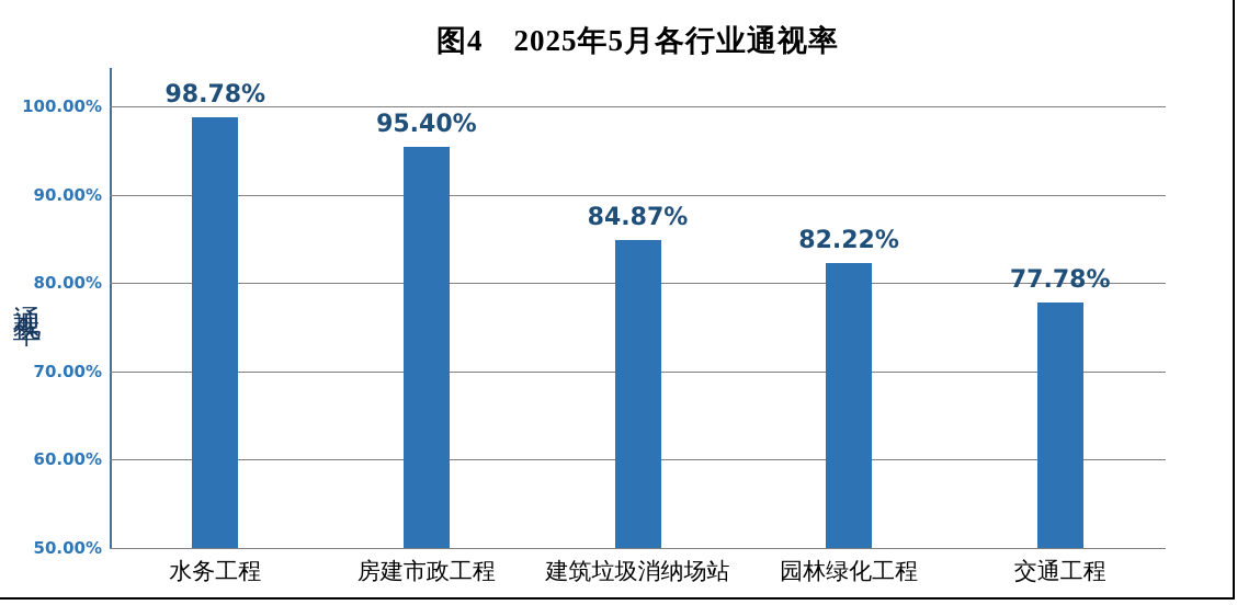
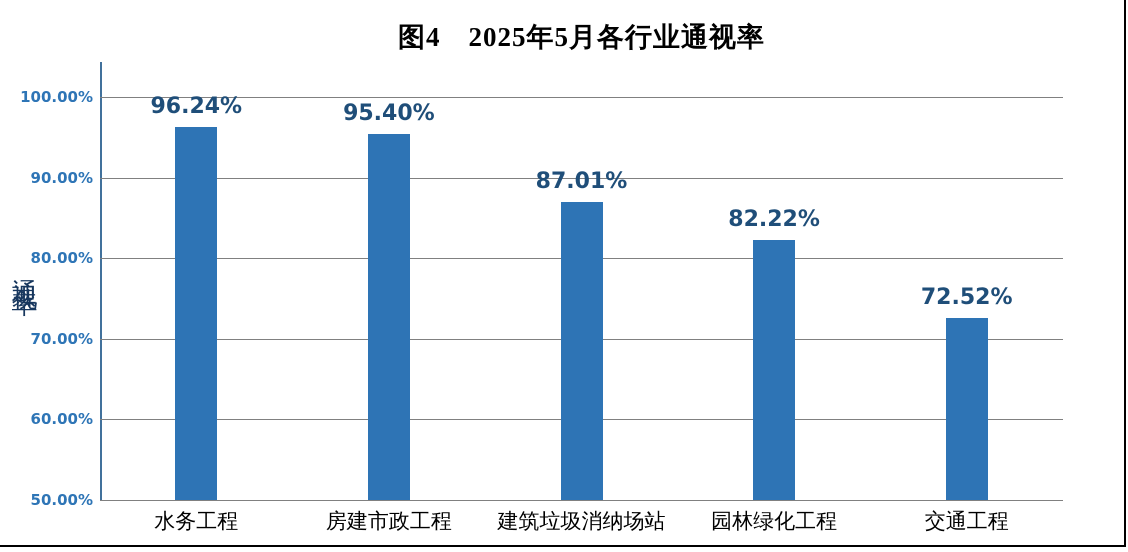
水务工程: 98.78% -> 96.24%
建筑垃圾消纳场站: 84.87% -> 87.01%
交通工程: 77.78% -> 72.52%
